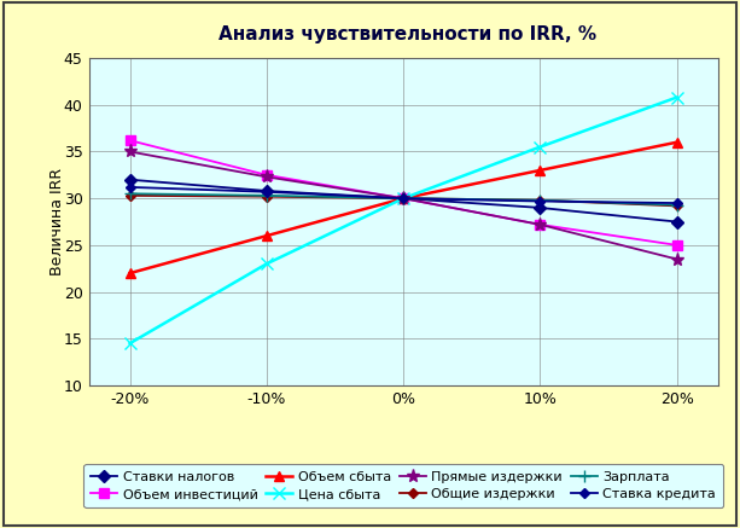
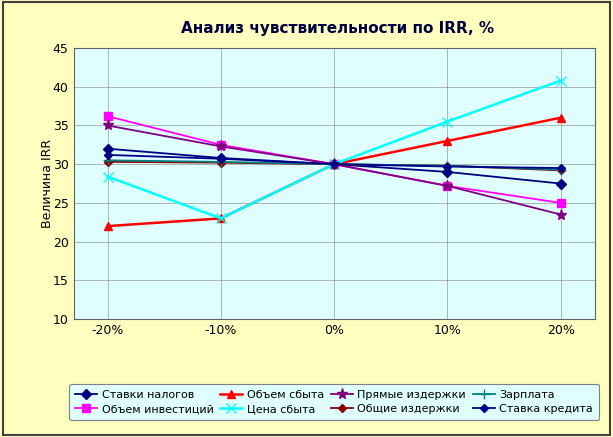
Цена сбыта/-20%: 14.5 -> 28.4
Объем сбыта/-10%: 26 -> 23
